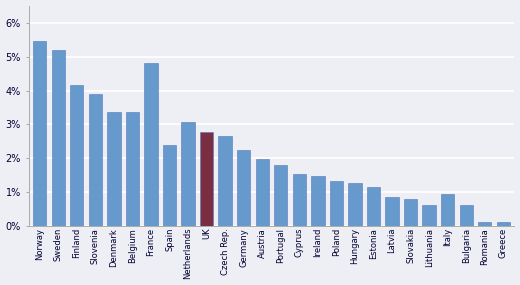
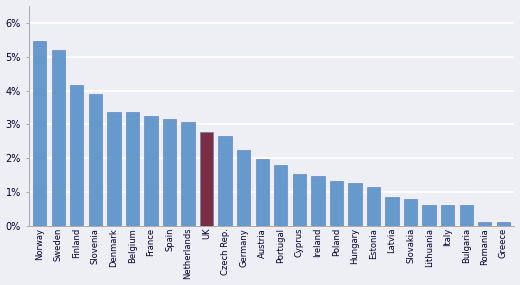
France: 4.80% -> 3.25%
Spain: 2.40% -> 3.15%
Italy: 0.95% -> 0.62%
